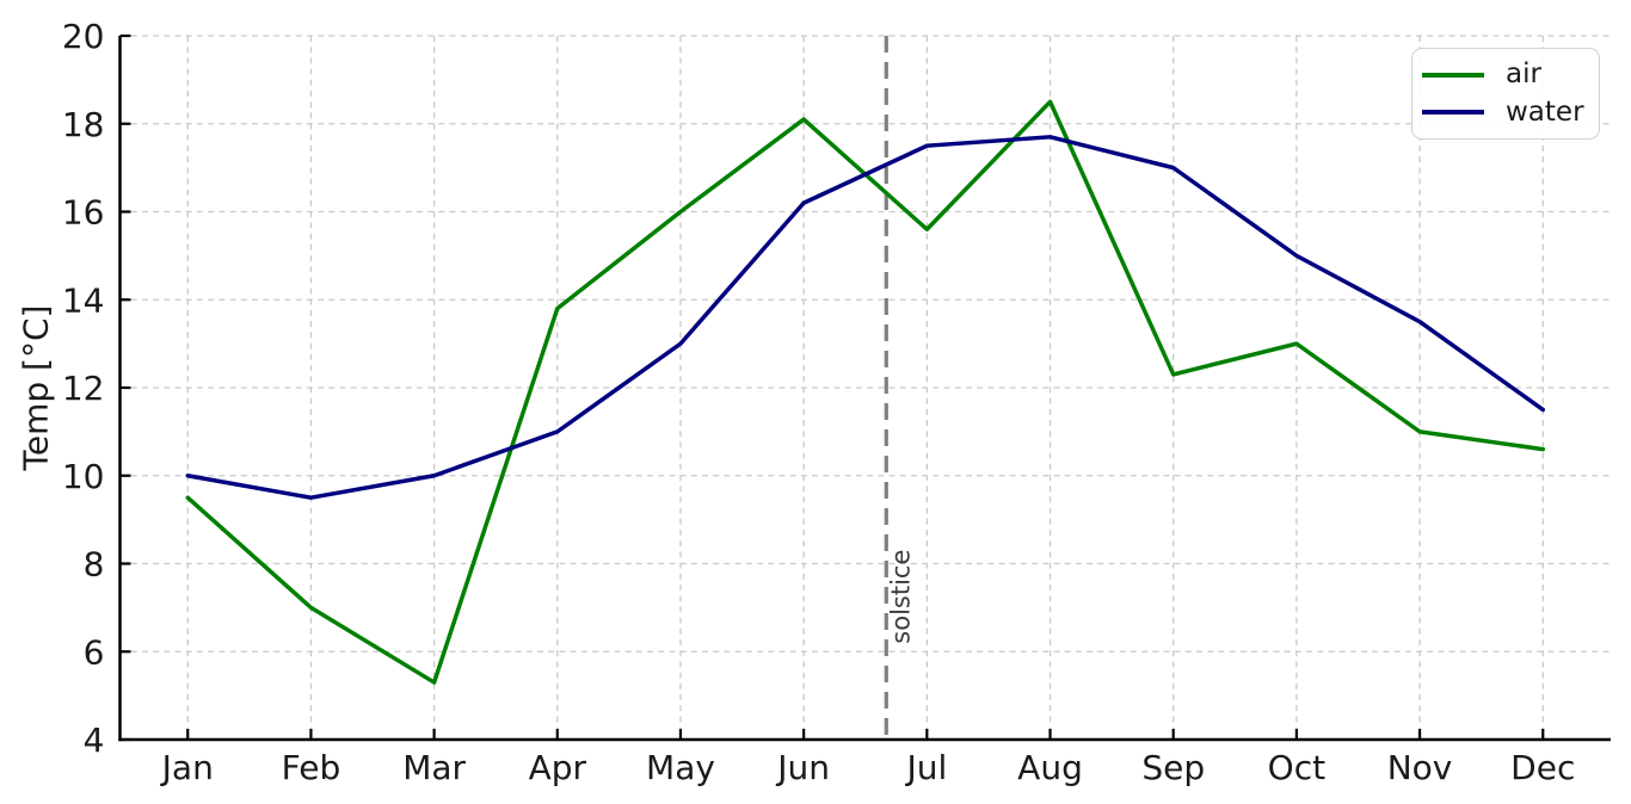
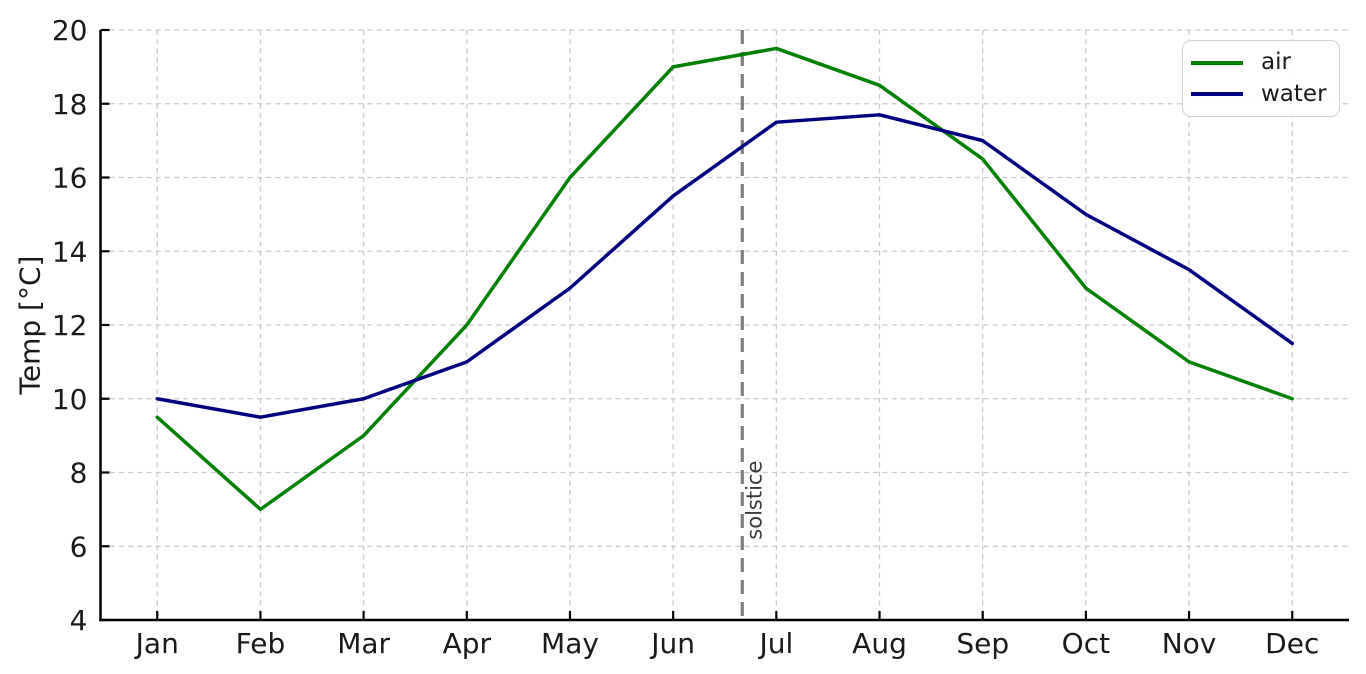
air/Mar: 5.3 -> 9.0
air/Apr: 13.8 -> 12.0
air/Jun: 18.1 -> 19.0
water/Jun: 16.2 -> 15.5
air/Jul: 15.6 -> 19.5
air/Sep: 12.3 -> 16.5
air/Dec: 10.6 -> 10.0
